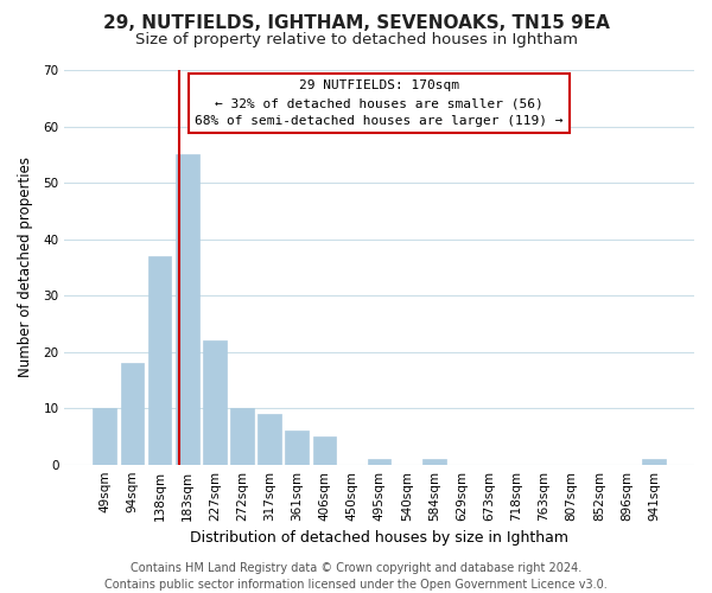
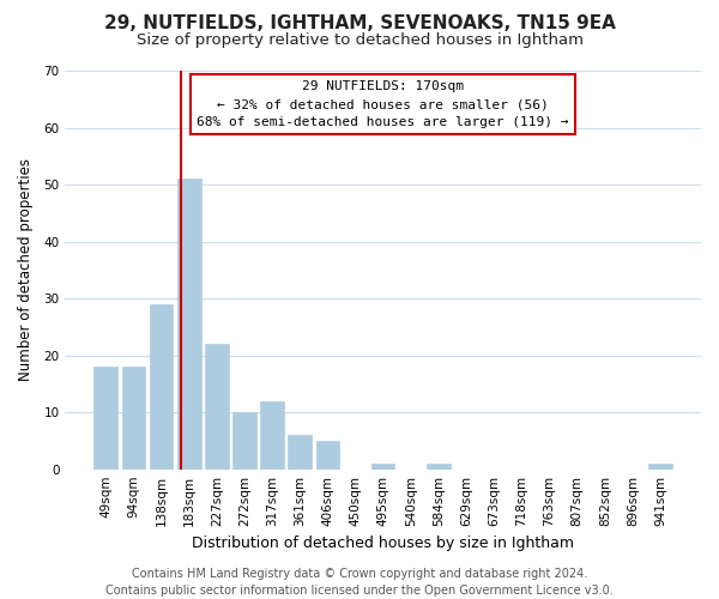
49sqm: 10 -> 18
138sqm: 37 -> 29
183sqm: 55 -> 51
317sqm: 9 -> 12
